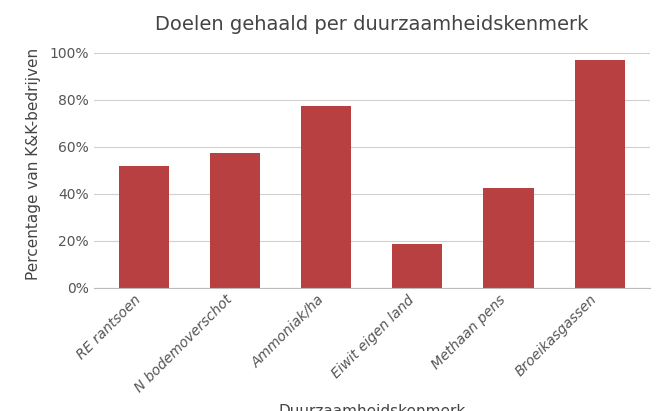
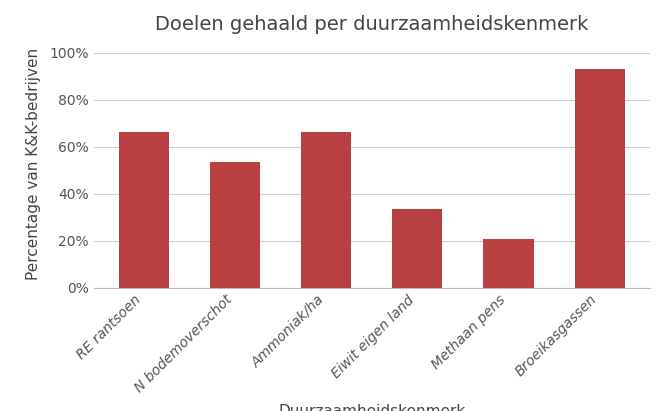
RE rantsoen: 52.0% -> 66.5%
N bodemoverschot: 57.5% -> 53.5%
Ammoniak/ha: 77.5% -> 66.5%
Eiwit eigen land: 18.5% -> 33.3%
Methaan pens: 42.5% -> 20.7%
Broeikasgassen: 97.0% -> 93.3%
